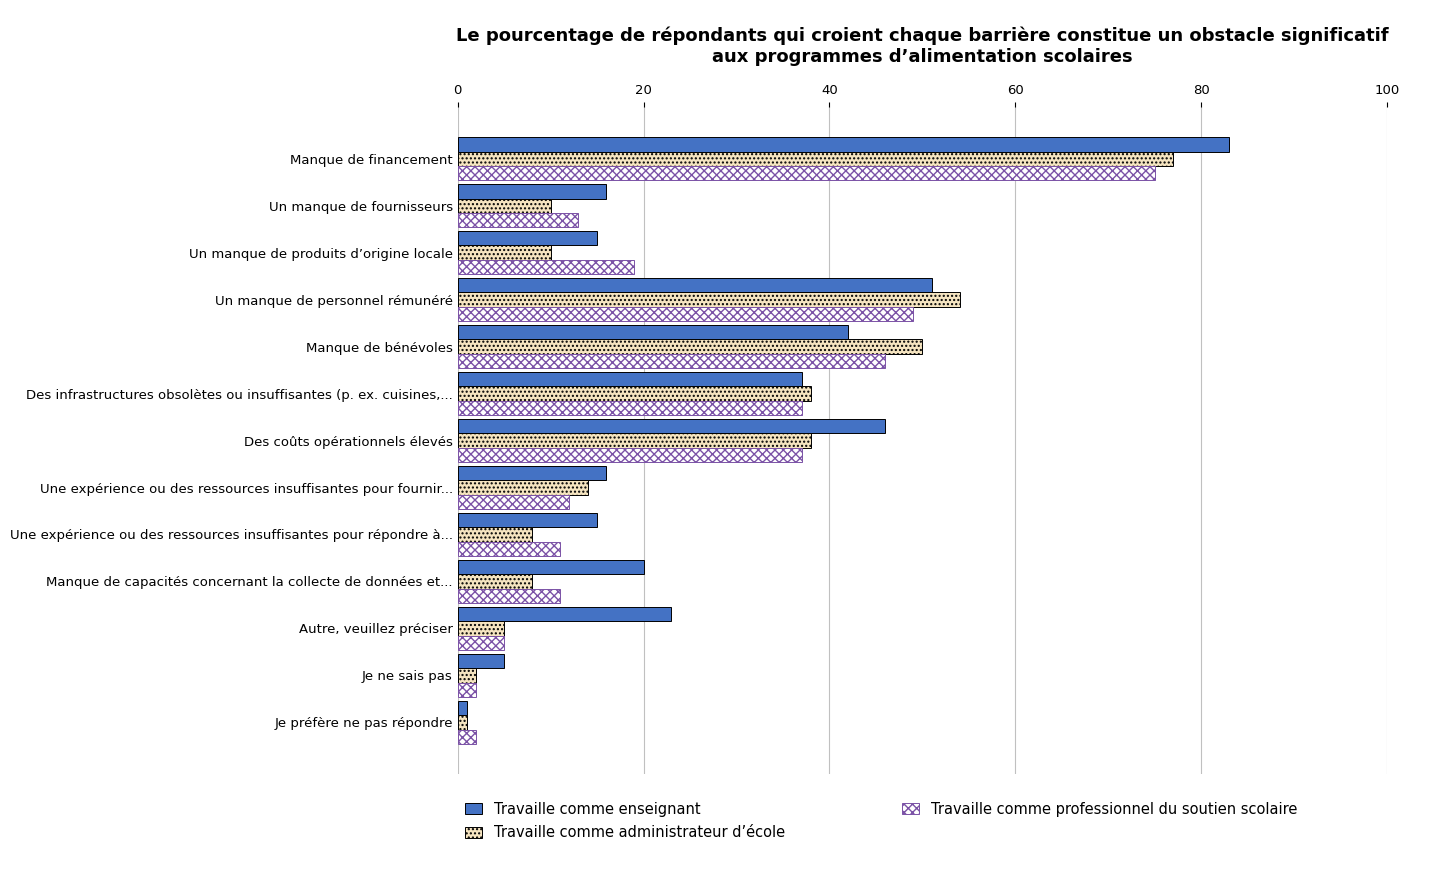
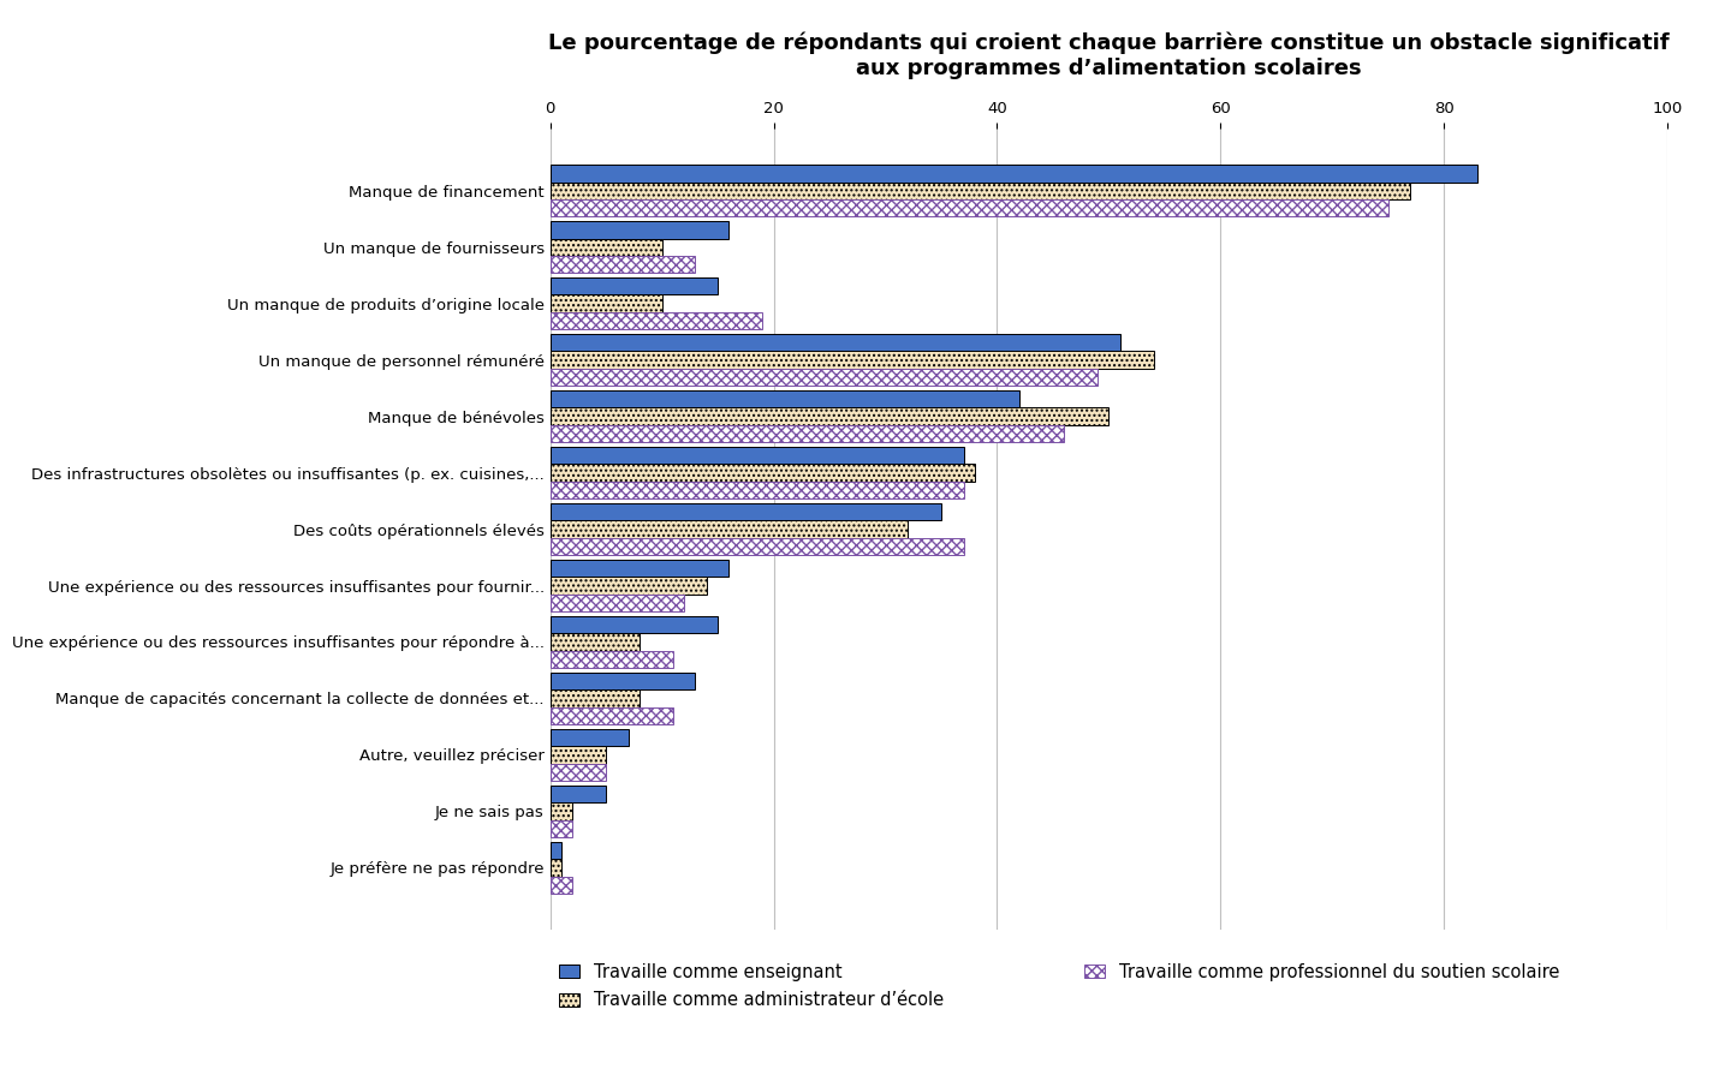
Travaille comme enseignant/Des coûts opérationnels élevés: 46 -> 35
Travaille comme administrateur d’école/Des coûts opérationnels élevés: 38 -> 32
Travaille comme enseignant/Manque de capacités concernant la collecte de données et...: 20 -> 13
Travaille comme enseignant/Autre, veuillez préciser: 23 -> 7
